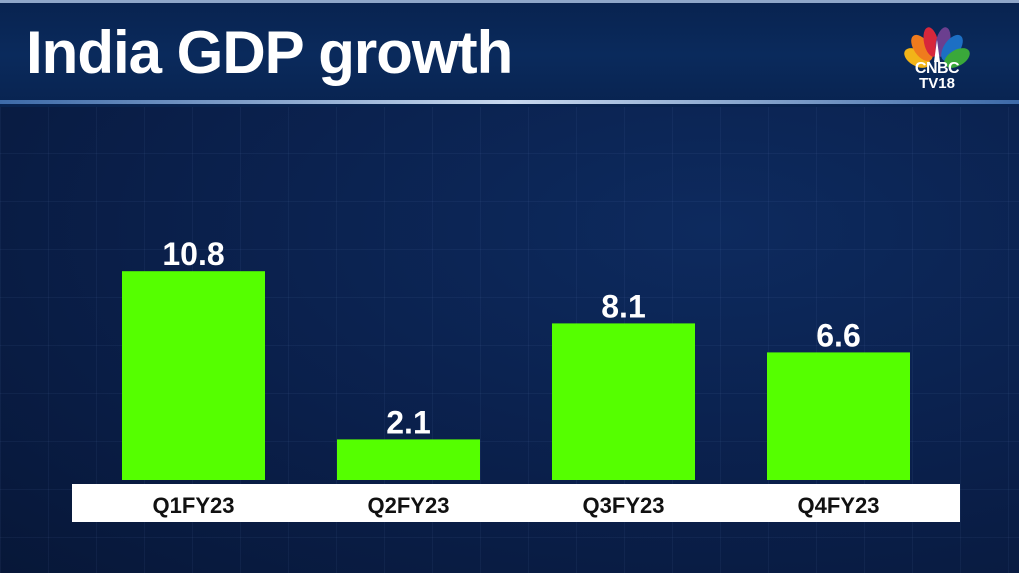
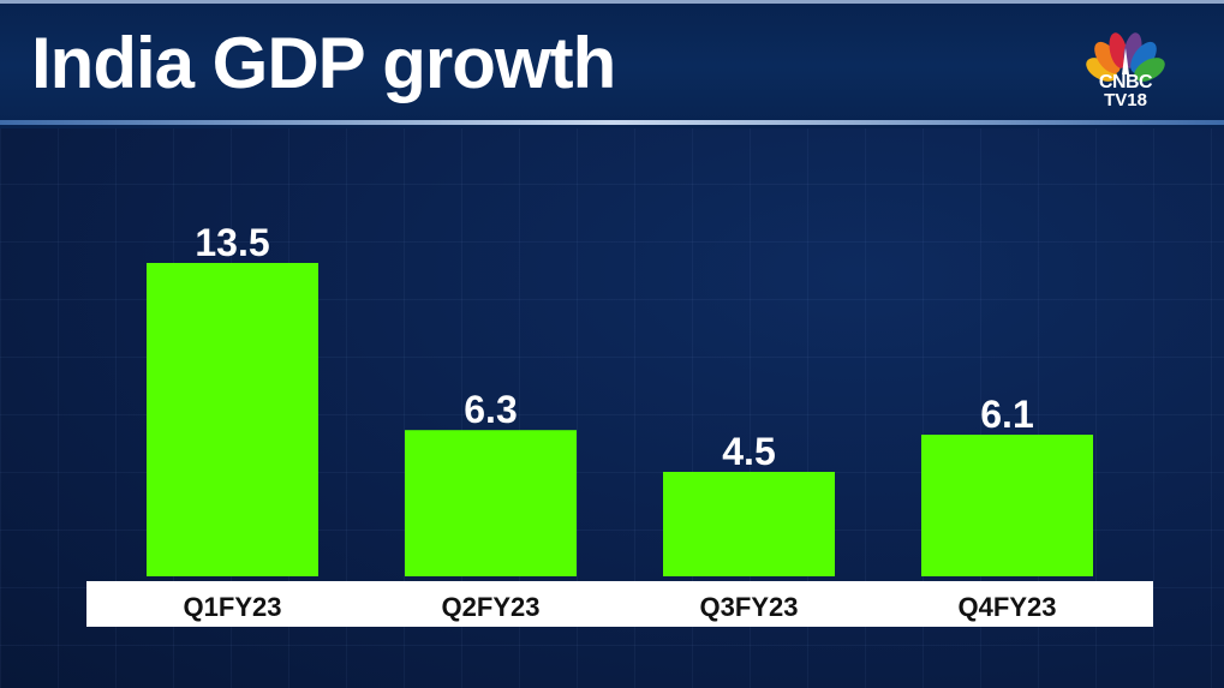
Q1FY23: 10.8 -> 13.5
Q2FY23: 2.1 -> 6.3
Q3FY23: 8.1 -> 4.5
Q4FY23: 6.6 -> 6.1
